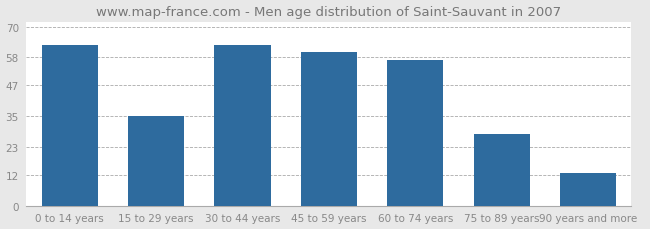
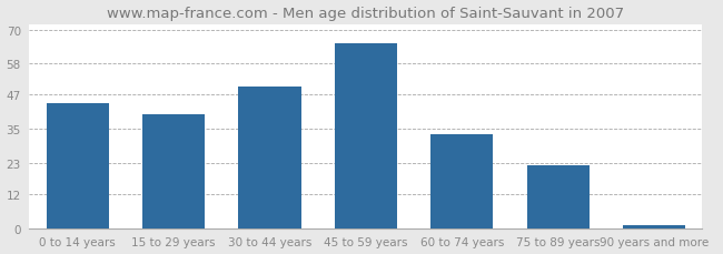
0 to 14 years: 63 -> 44
15 to 29 years: 35 -> 40
30 to 44 years: 63 -> 50
45 to 59 years: 60 -> 65
60 to 74 years: 57 -> 33
75 to 89 years: 28 -> 22
90 years and more: 13 -> 1
